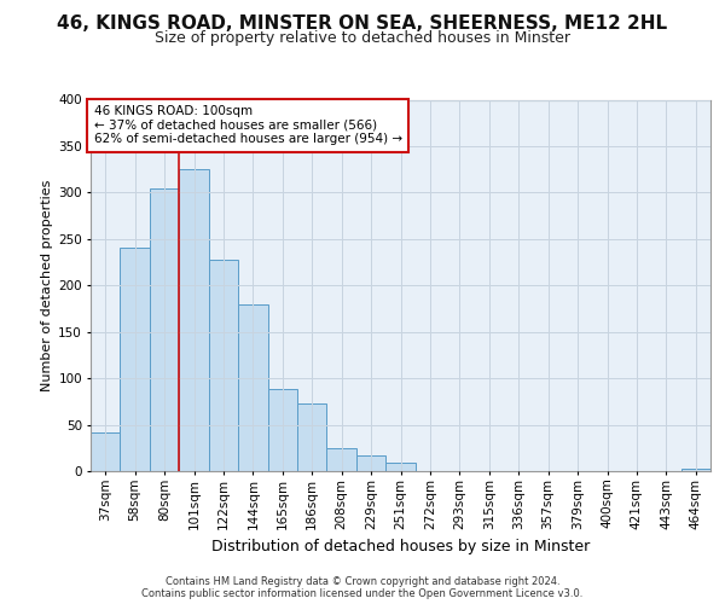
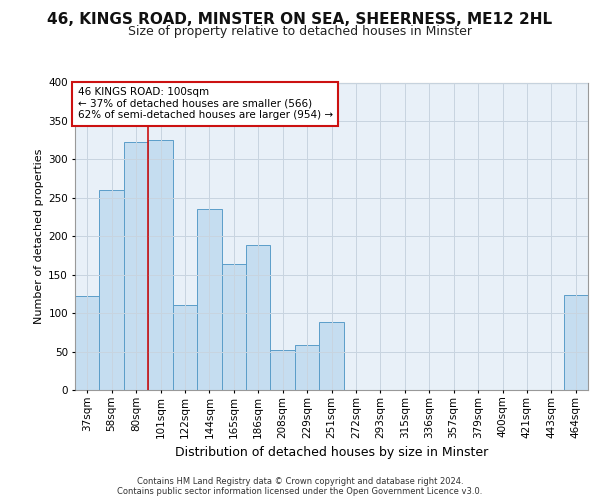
37sqm: 42 -> 122
58sqm: 241 -> 260
80sqm: 305 -> 322
122sqm: 228 -> 110
144sqm: 180 -> 236
165sqm: 88 -> 164
186sqm: 73 -> 188
208sqm: 25 -> 52
229sqm: 17 -> 58
251sqm: 9 -> 88
464sqm: 3 -> 124
